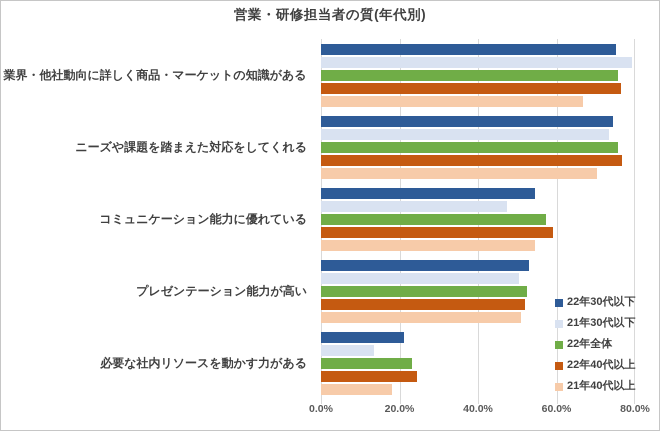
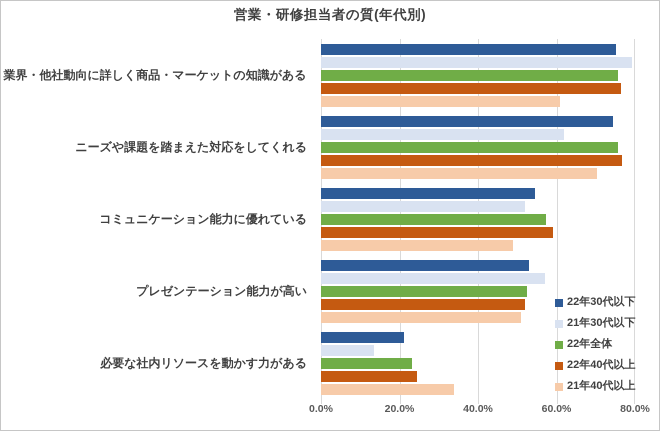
21年40代以上/業界・他社動向に詳しく商品・マーケットの知識がある: 67% -> 61%
21年30代以下/ニーズや課題を踏まえた対応をしてくれる: 74% -> 62%
21年30代以下/コミュニケーション能力に優れている: 47% -> 52%
21年40代以上/コミュニケーション能力に優れている: 55% -> 49%
21年30代以下/プレゼンテーション能力が高い: 50% -> 57%
21年40代以上/必要な社内リソースを動かす力がある: 18% -> 34%
